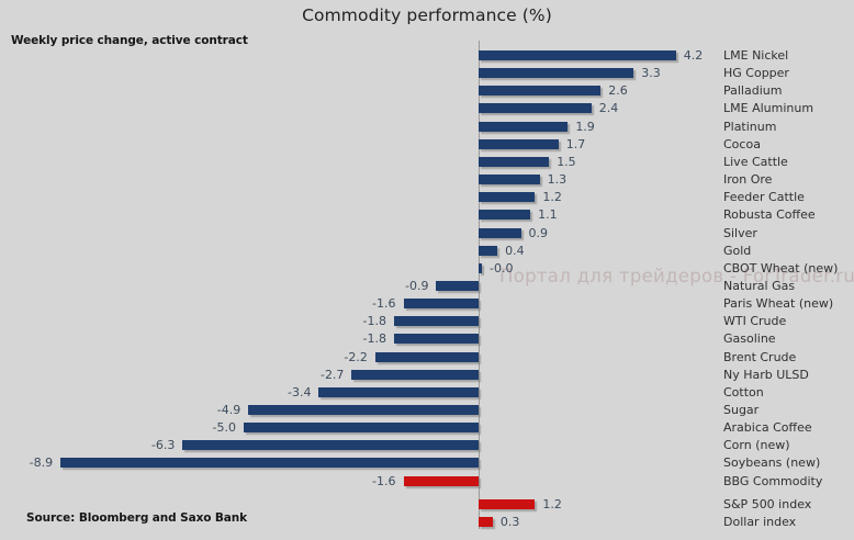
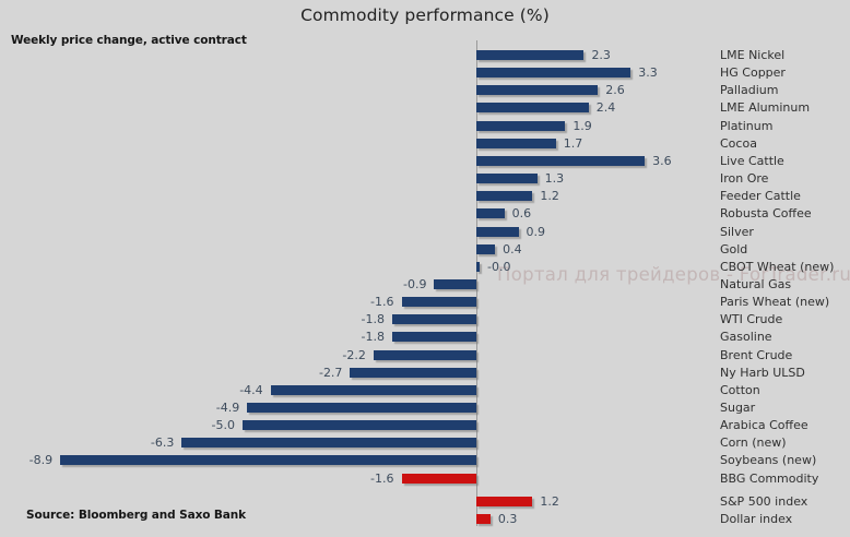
LME Nickel: 4.2 -> 2.3
Live Cattle: 1.5 -> 3.6
Robusta Coffee: 1.1 -> 0.6
Cotton: -3.4 -> -4.4
